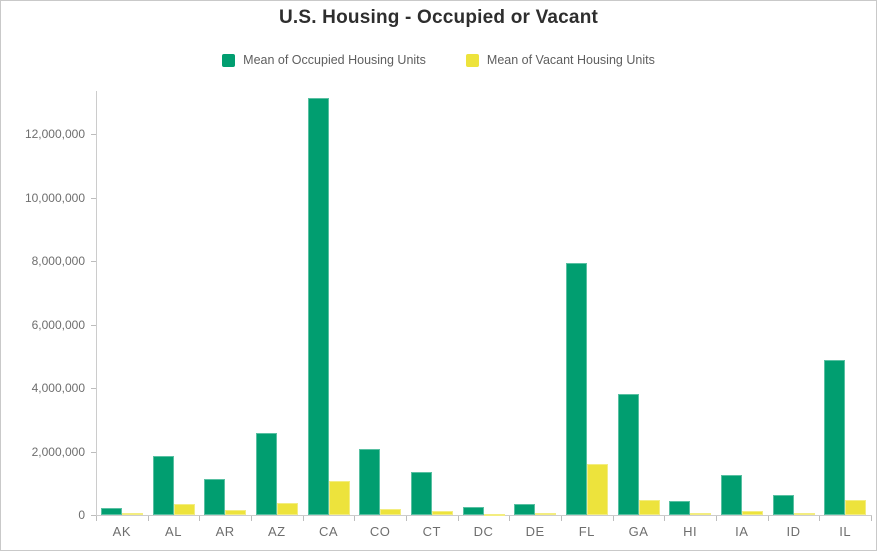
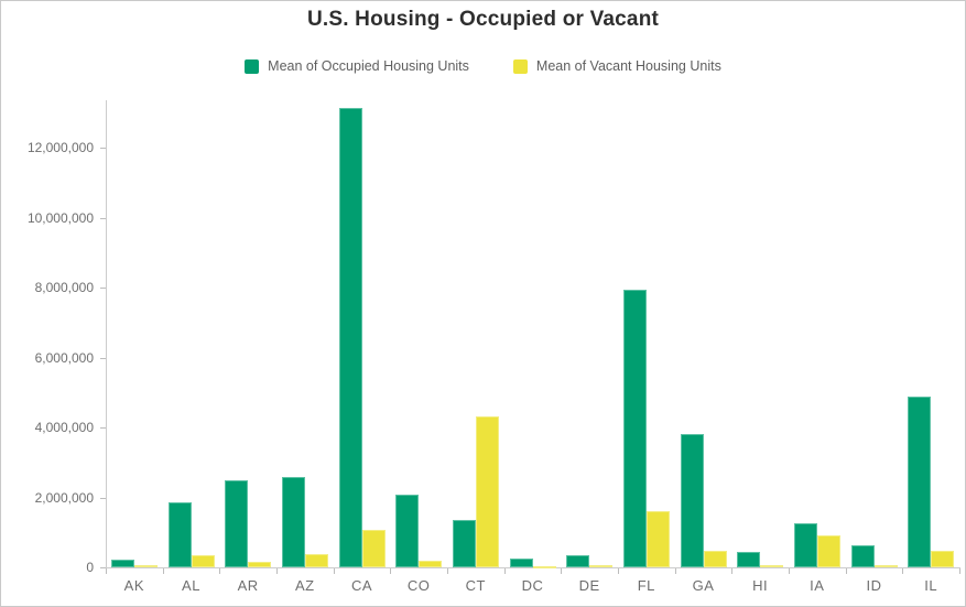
Mean of Occupied Housing Units/AR: 1100000 -> 2500000
Mean of Vacant Housing Units/CT: 100000 -> 4300000
Mean of Vacant Housing Units/IA: 100000 -> 900000
